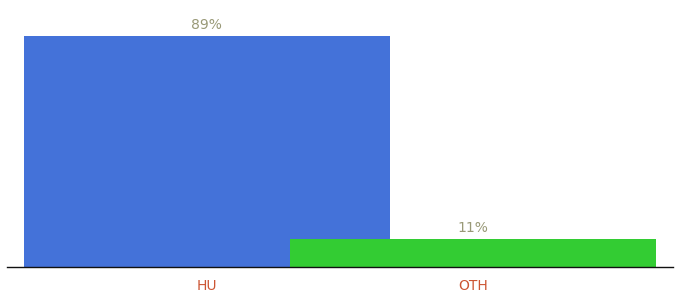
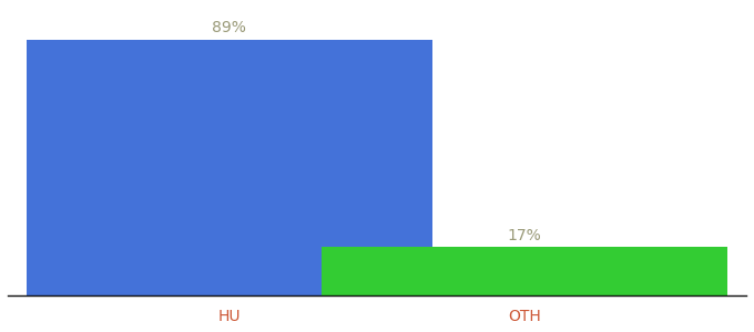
OTH: 11% -> 17%
